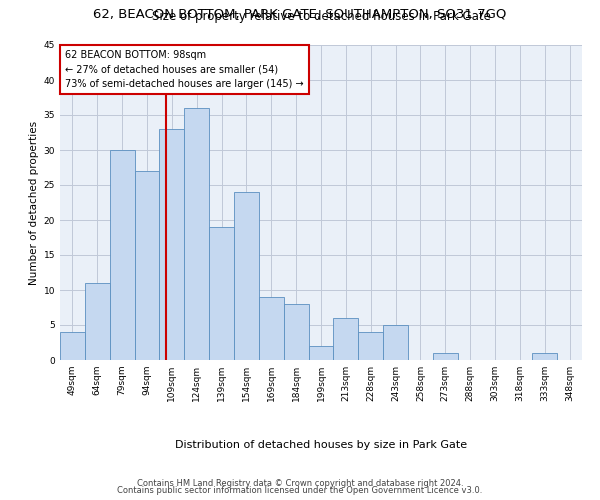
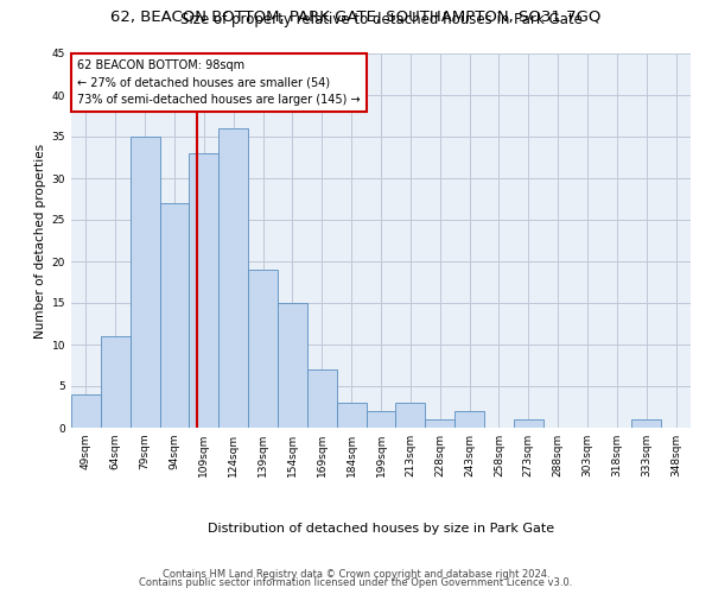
79sqm: 30 -> 35
154sqm: 24 -> 15
169sqm: 9 -> 7
184sqm: 8 -> 3
213sqm: 6 -> 3
228sqm: 4 -> 1
243sqm: 5 -> 2
